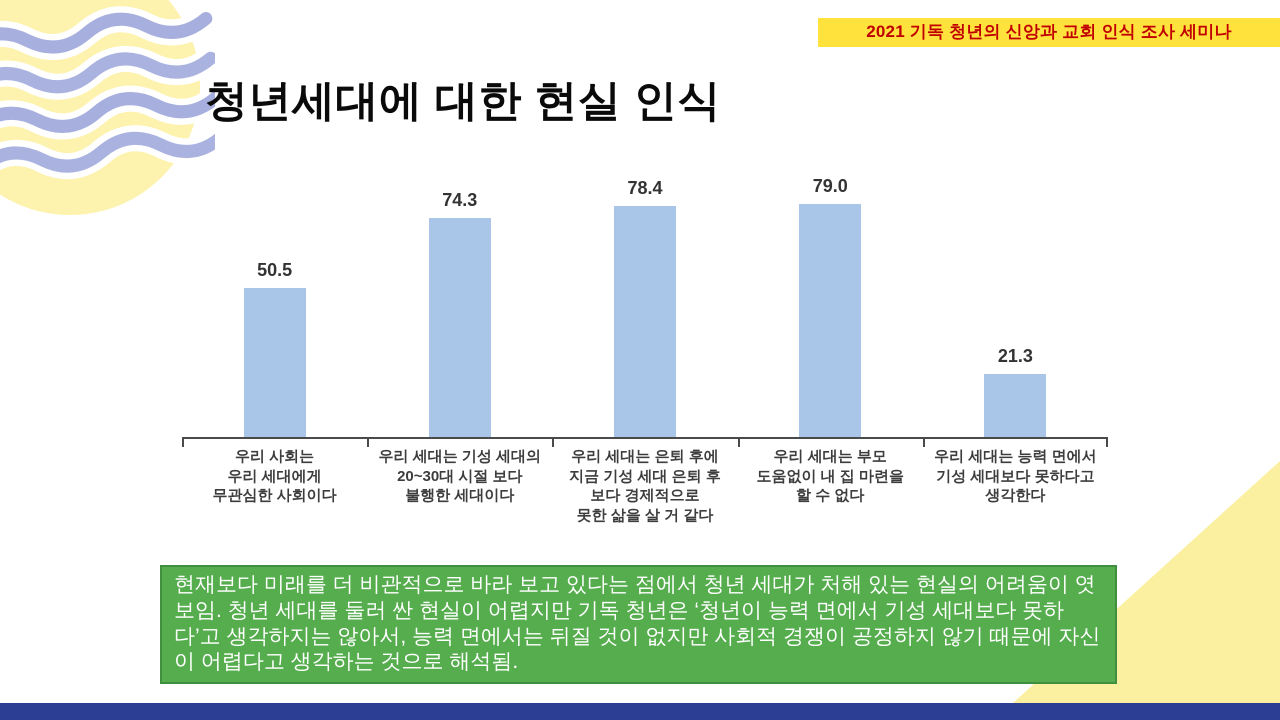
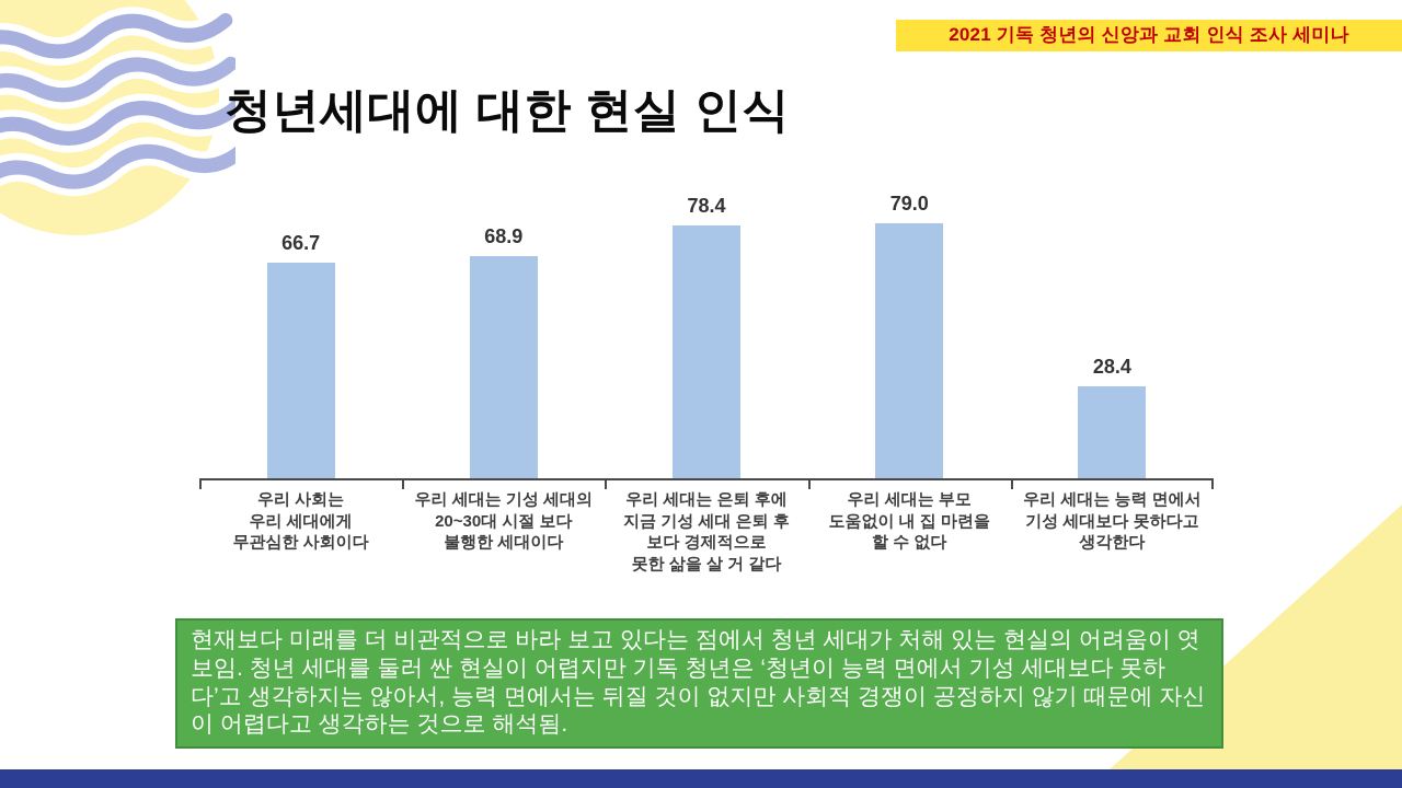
우리 사회는 우리 세대에게 무관심한 사회이다: 50.5 -> 66.7
우리 세대는 기성 세대의 20~30대 시절 보다 불행한 세대이다: 74.3 -> 68.9
우리 세대는 능력 면에서 기성 세대보다 못하다고 생각한다: 21.3 -> 28.4
